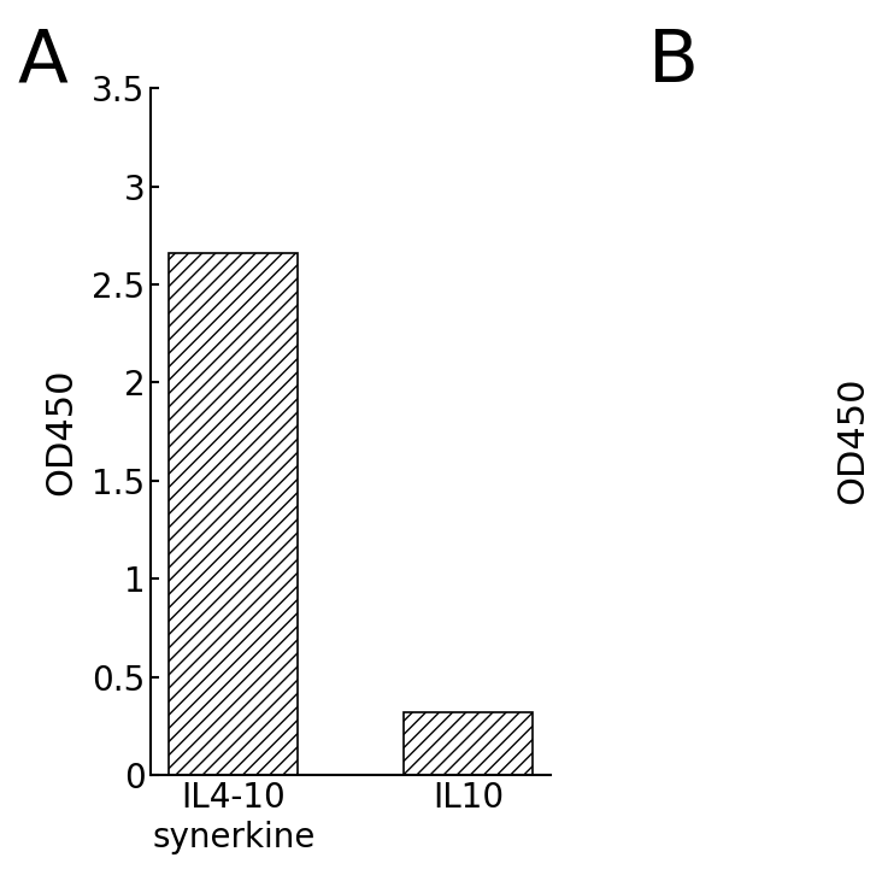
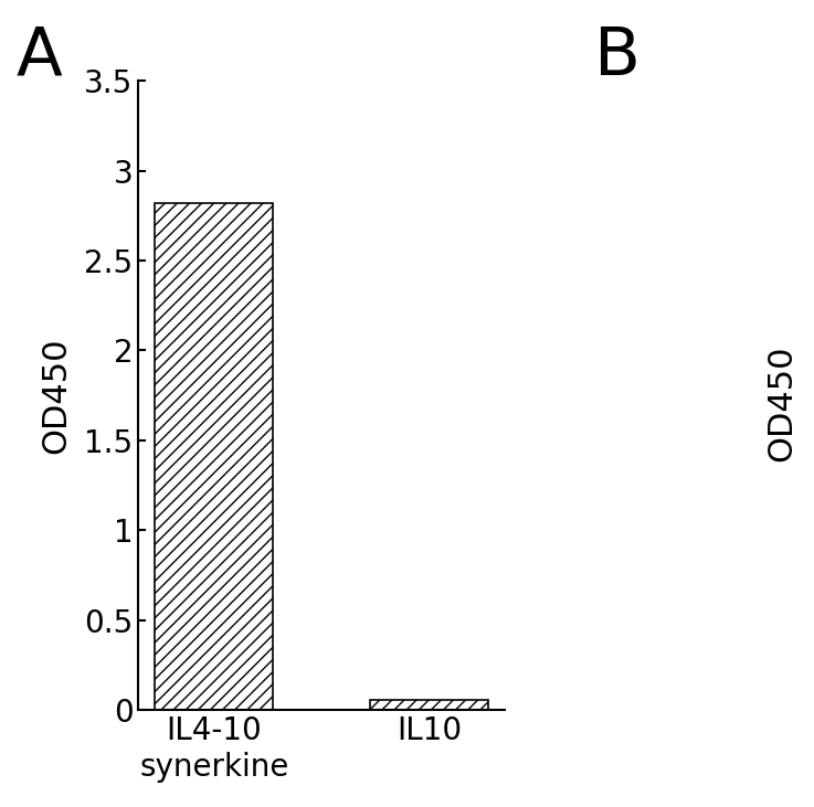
IL4-10 synerkine: 2.66 -> 2.82
IL10: 0.32 -> 0.06
